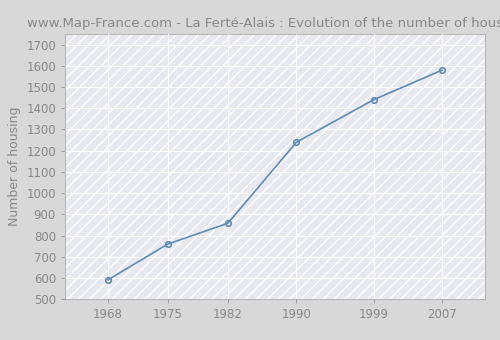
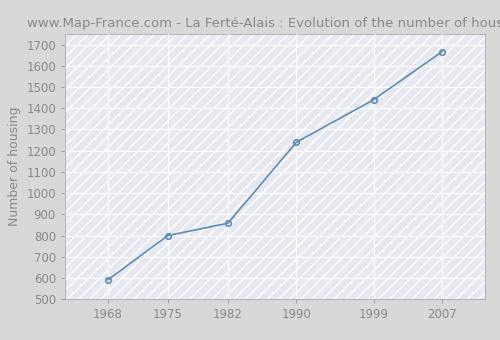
1975: 760 -> 800
2007: 1580 -> 1667
